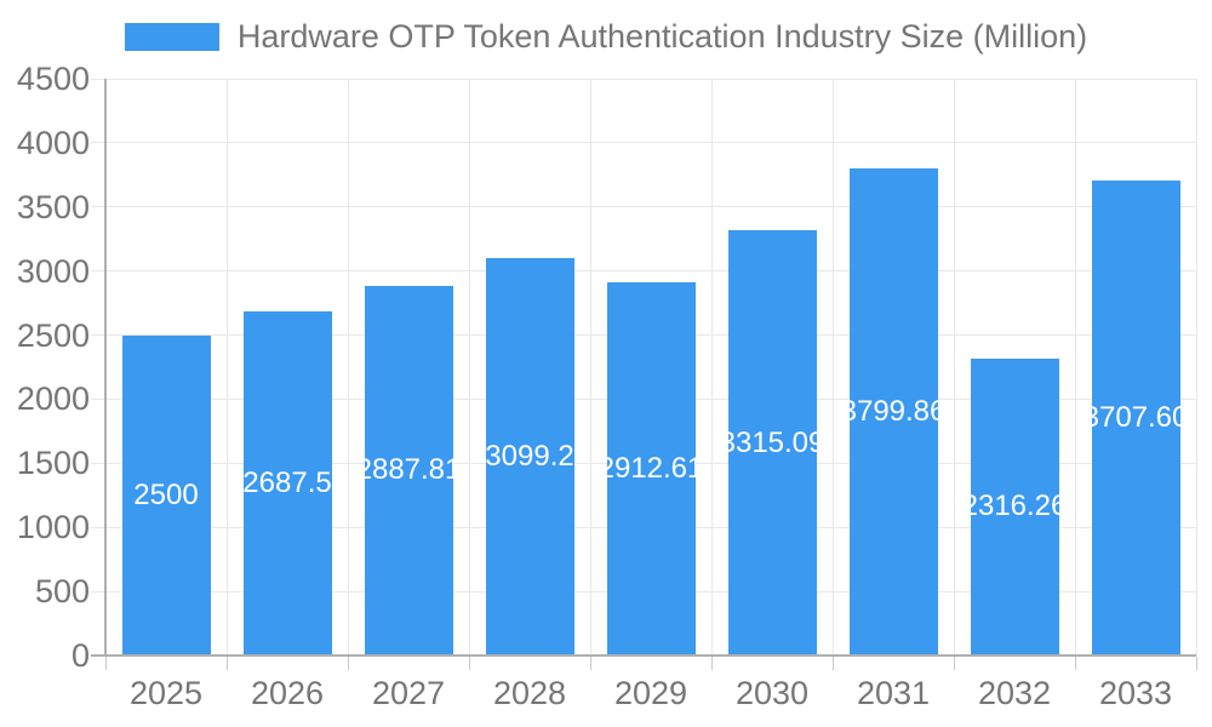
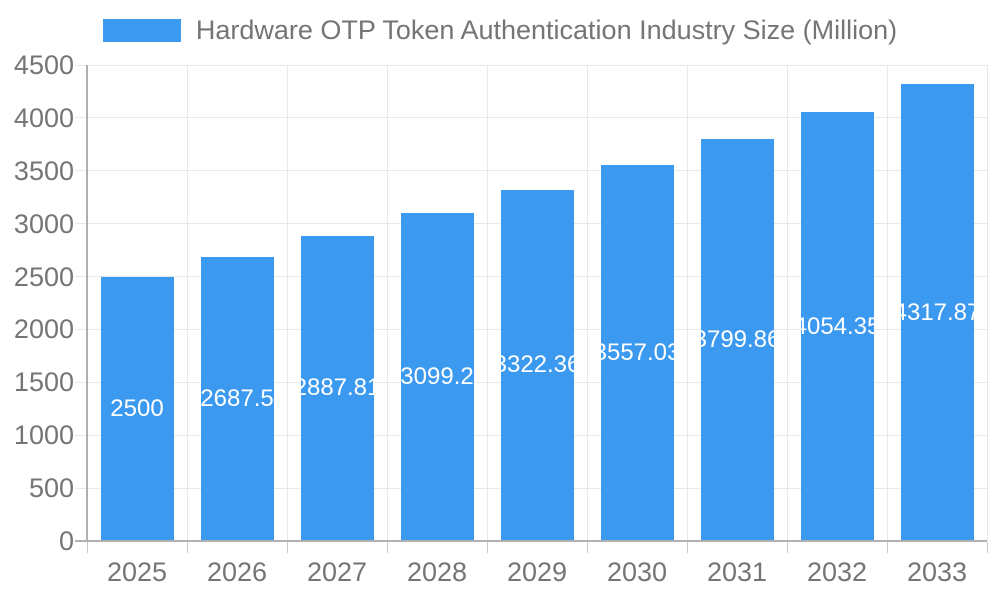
2029: 2912.61 -> 3322.36
2030: 3315.09 -> 3557.03
2032: 2316.26 -> 4054.35
2033: 3707.60 -> 4317.87
